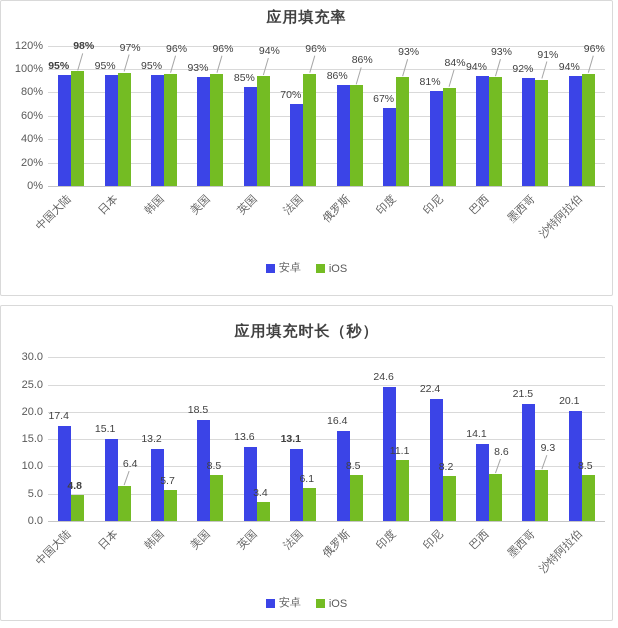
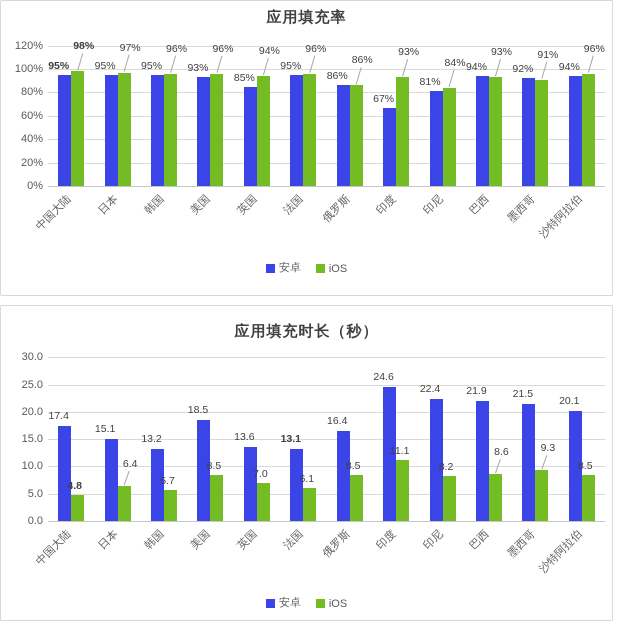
应用填充率/安卓/法国: 70% -> 95%
应用填充时长（秒）/iOS/英国: 3.4 -> 7.0
应用填充时长（秒）/安卓/巴西: 14.1 -> 21.9
